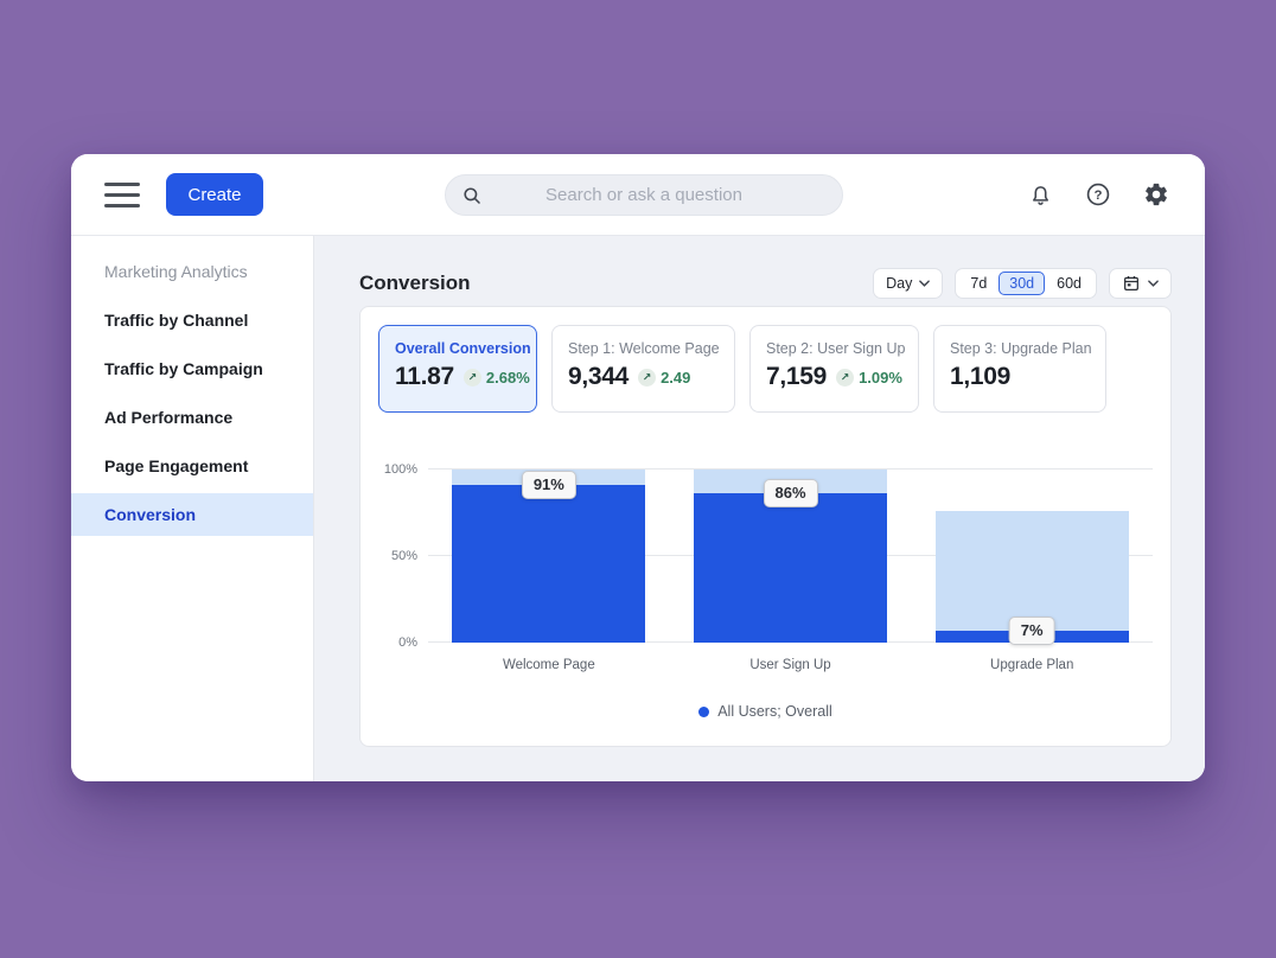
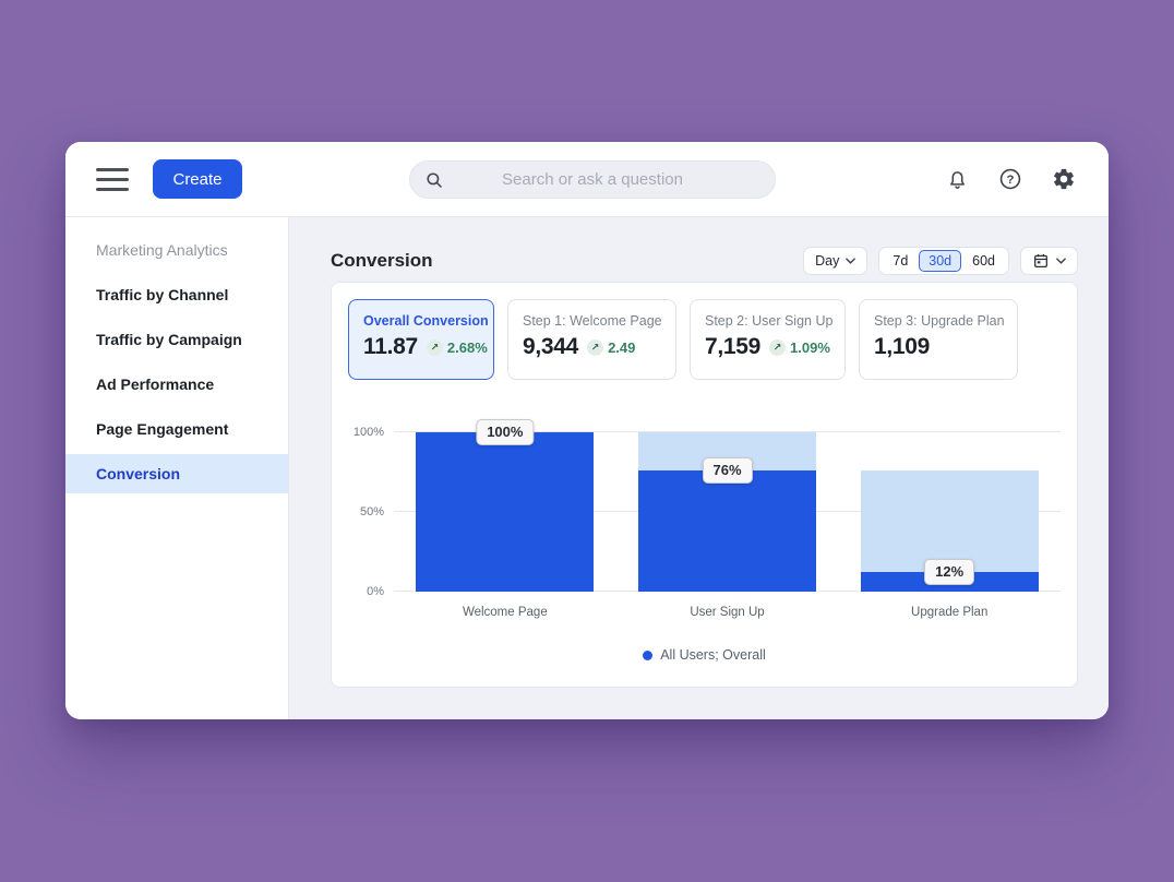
All Users; Overall/Welcome Page: 91% -> 100%
All Users; Overall/User Sign Up: 86% -> 76%
All Users; Overall/Upgrade Plan: 7% -> 12%
